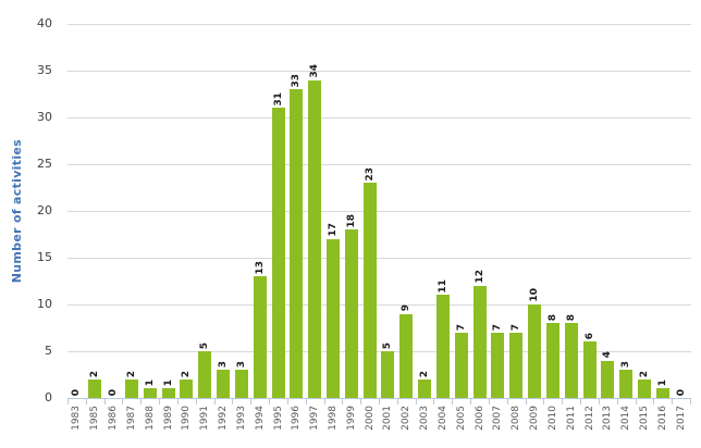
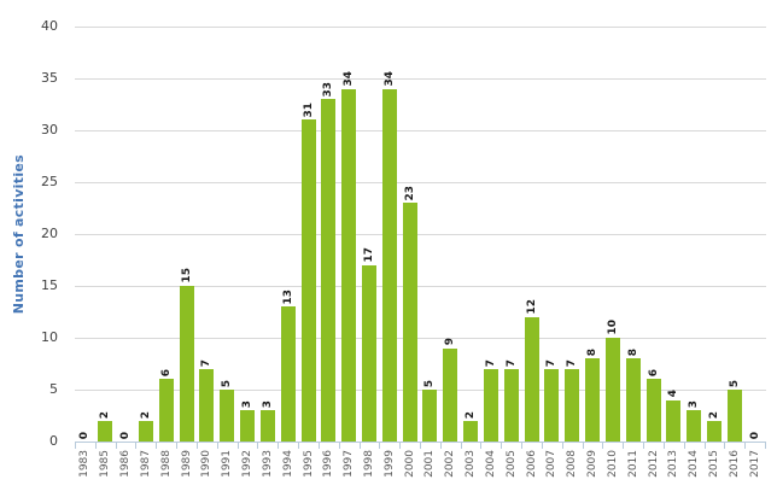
1988: 1 -> 6
1989: 1 -> 15
1990: 2 -> 7
1999: 18 -> 34
2004: 11 -> 7
2009: 10 -> 8
2010: 8 -> 10
2016: 1 -> 5
